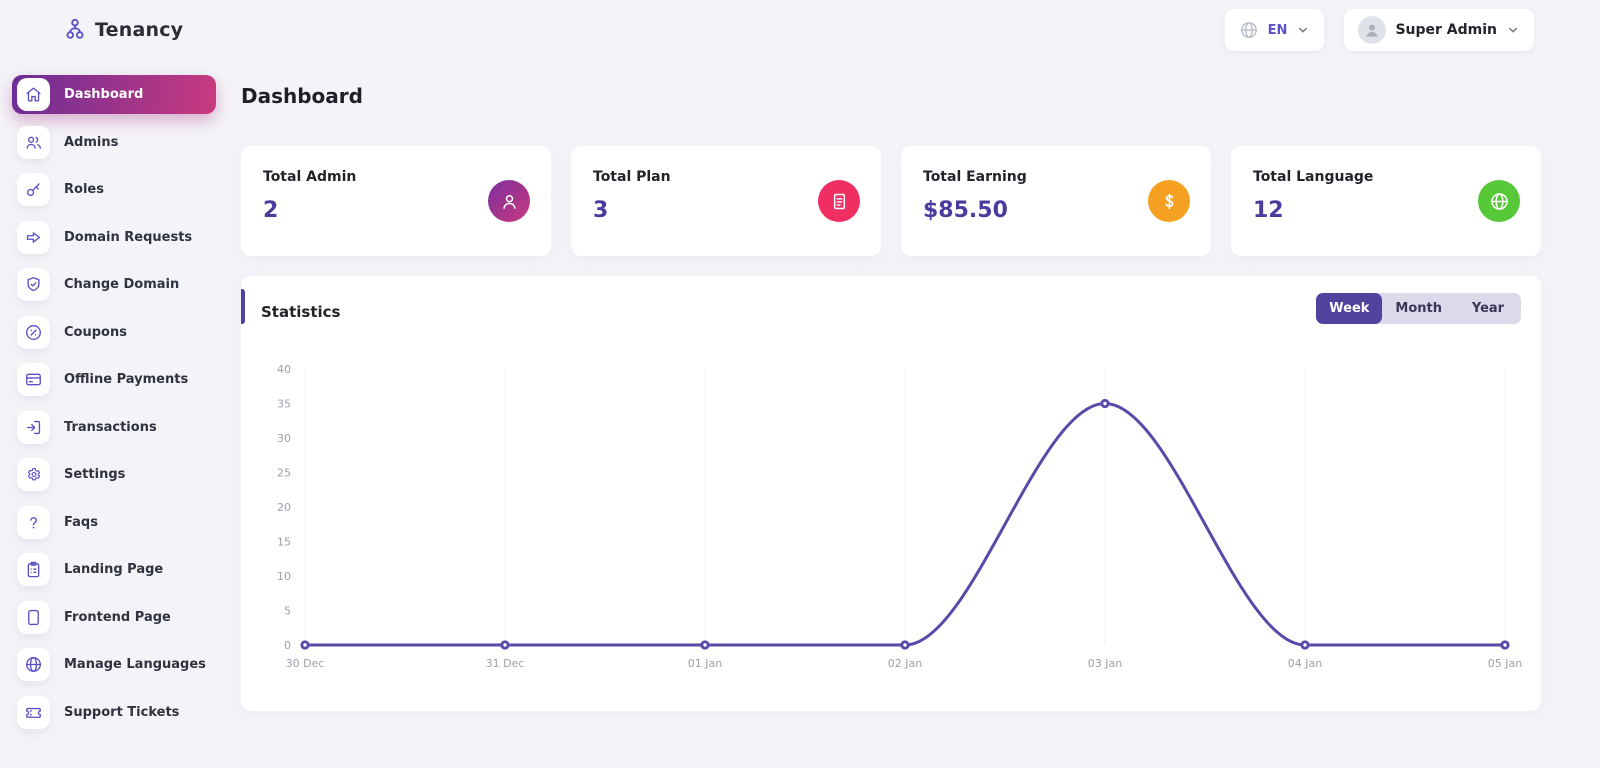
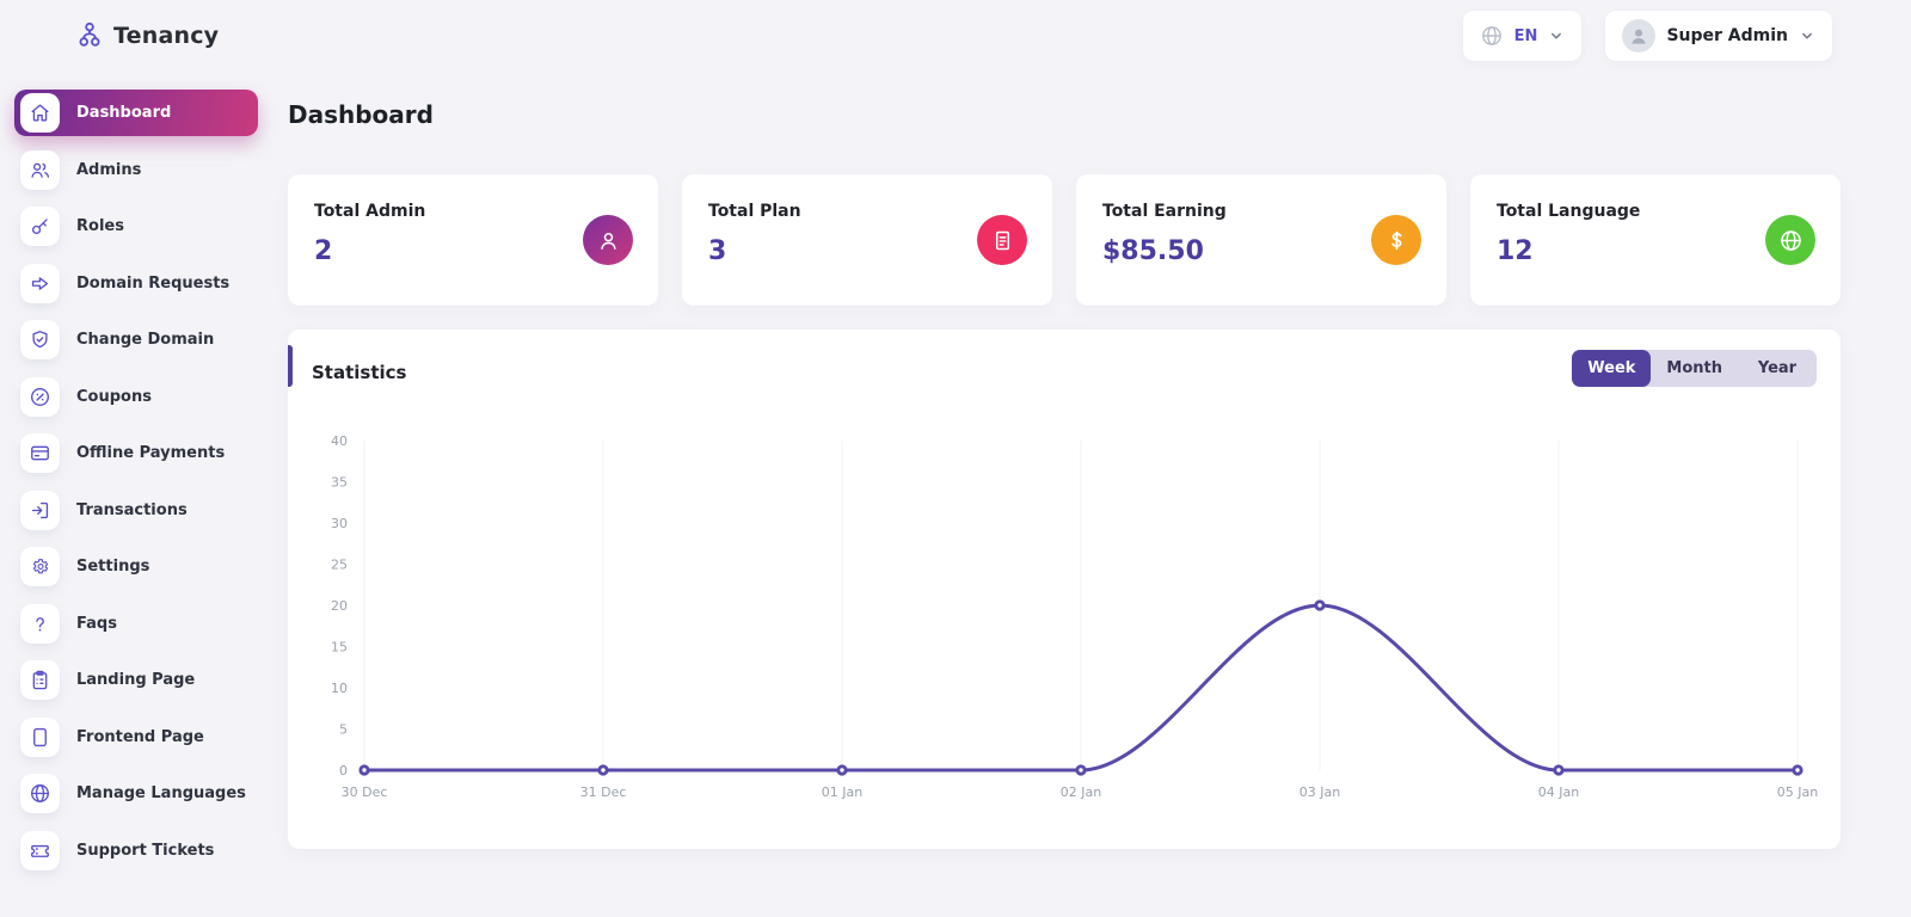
03 Jan: 35 -> 20
